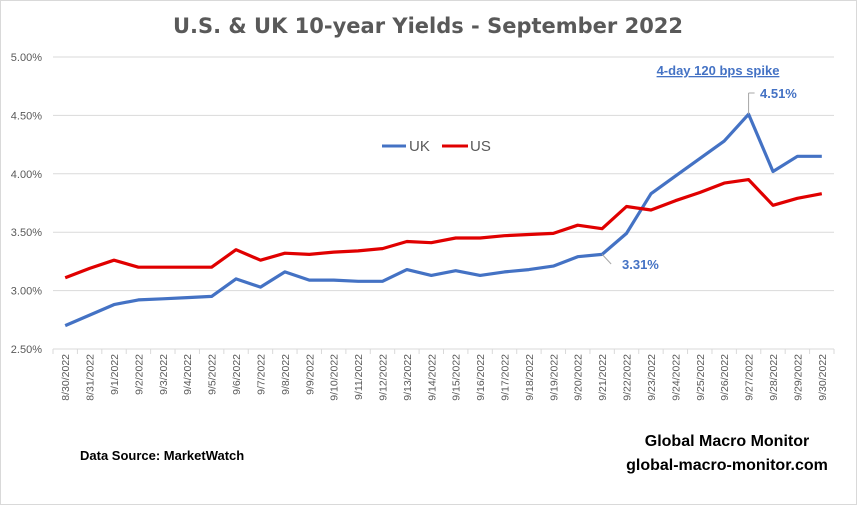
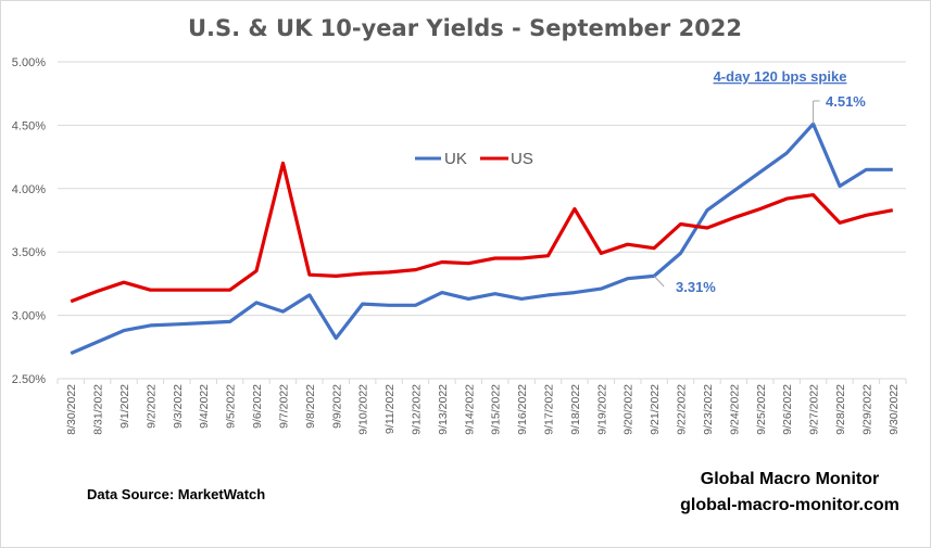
US/9/7/2022: 3.26% -> 4.20%
UK/9/9/2022: 3.09% -> 2.82%
US/9/18/2022: 3.48% -> 3.84%
